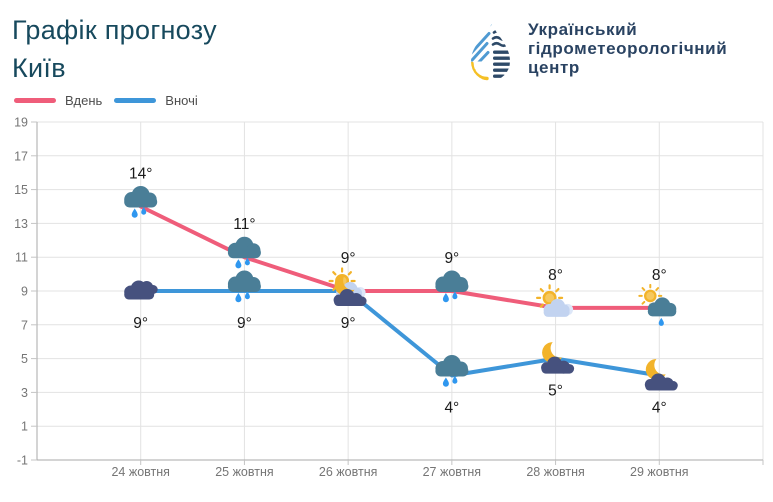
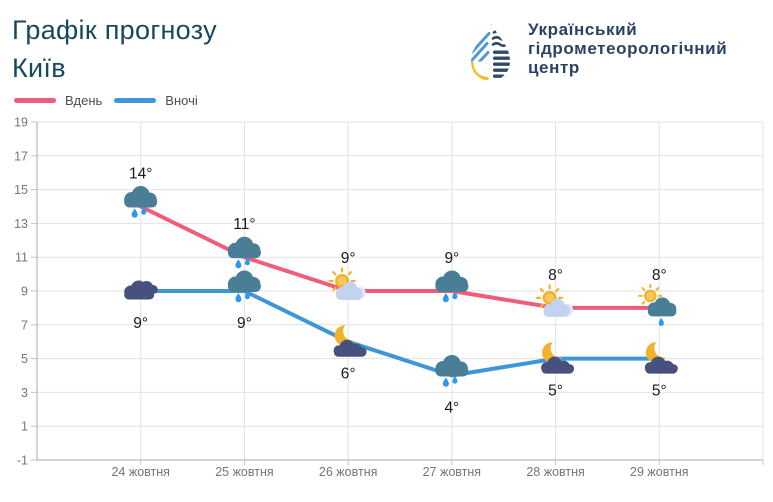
Вночі/26 жовтня: 9° -> 6°
Вночі/29 жовтня: 4° -> 5°
